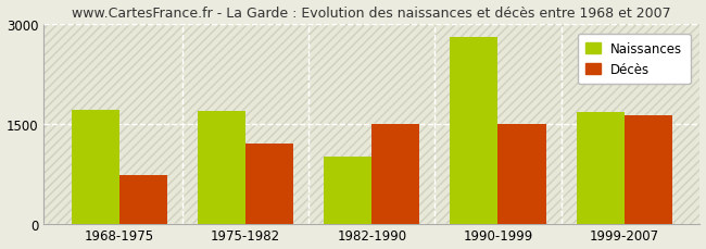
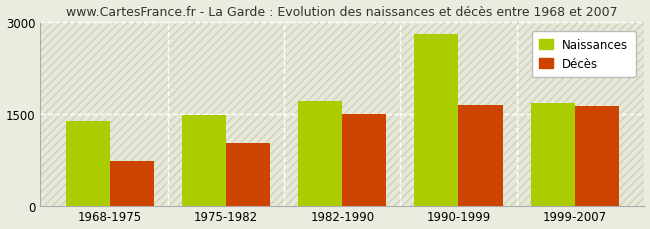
Naissances/1968-1975: 1700 -> 1380
Naissances/1975-1982: 1680 -> 1470
Décès/1975-1982: 1200 -> 1020
Naissances/1982-1990: 1000 -> 1700
Décès/1990-1999: 1500 -> 1640
